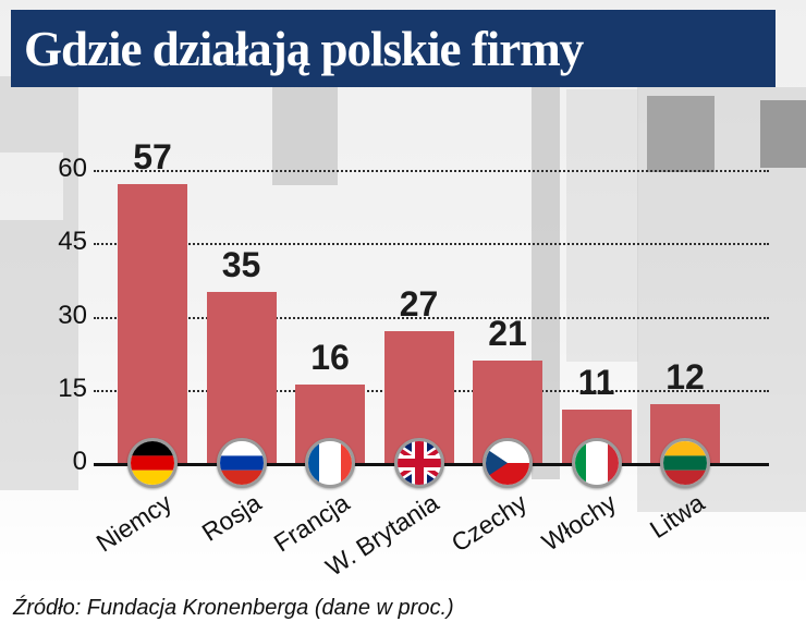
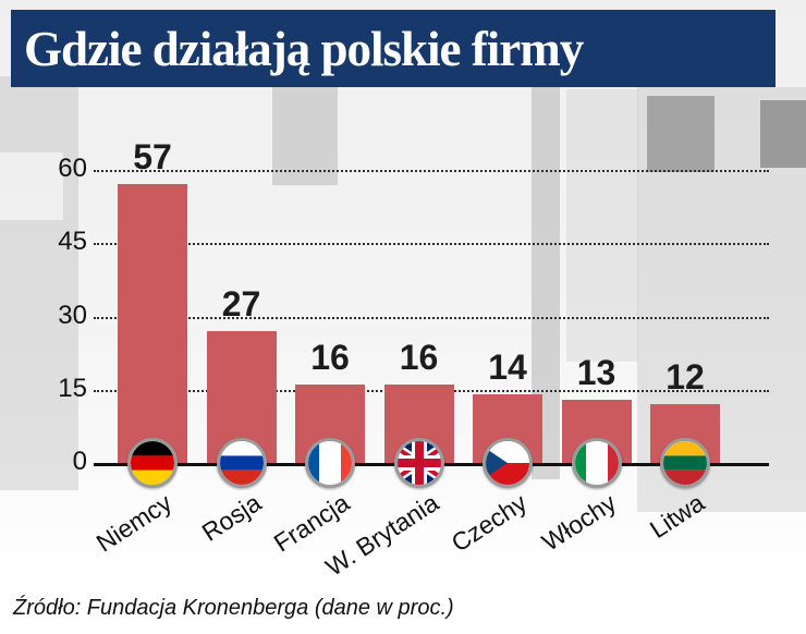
Rosja: 35 -> 27
W. Brytania: 27 -> 16
Czechy: 21 -> 14
Włochy: 11 -> 13
